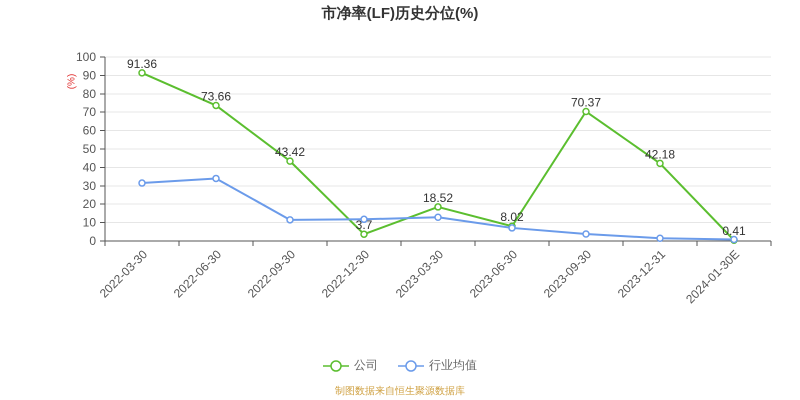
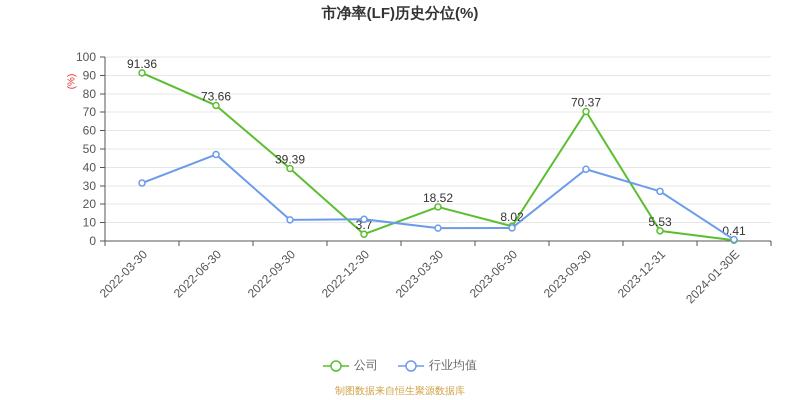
行业均值/2022-06-30: 34 -> 47
公司/2022-09-30: 43.42 -> 39.39
行业均值/2023-03-30: 13 -> 7
行业均值/2023-09-30: 4 -> 39
公司/2023-12-31: 42.18 -> 5.53
行业均值/2023-12-31: 2 -> 27
